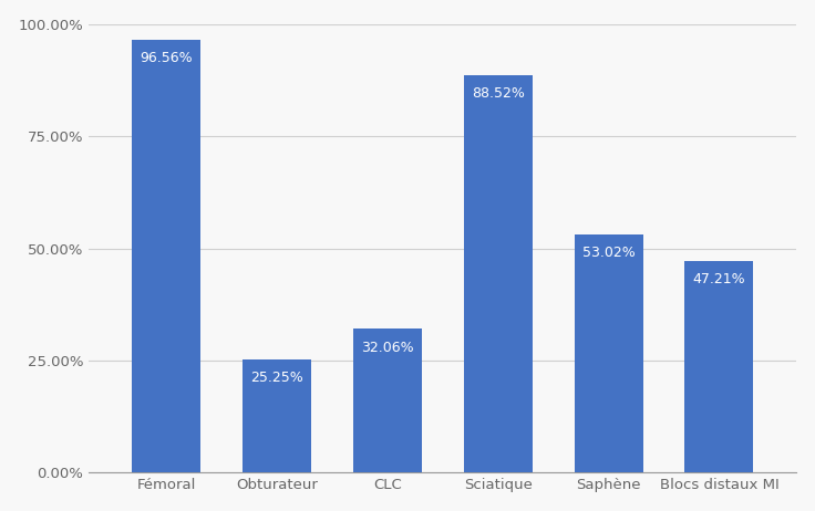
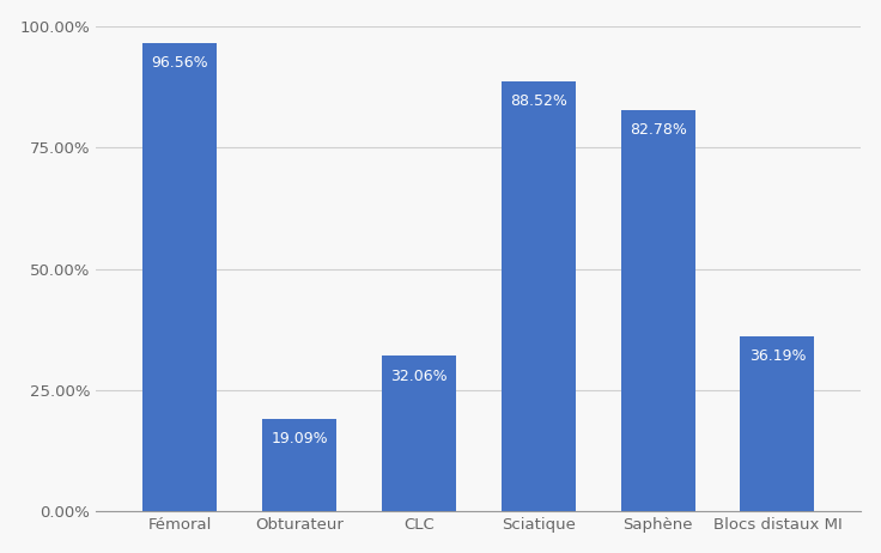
Obturateur: 25.25% -> 19.09%
Saphène: 53.02% -> 82.78%
Blocs distaux MI: 47.21% -> 36.19%
